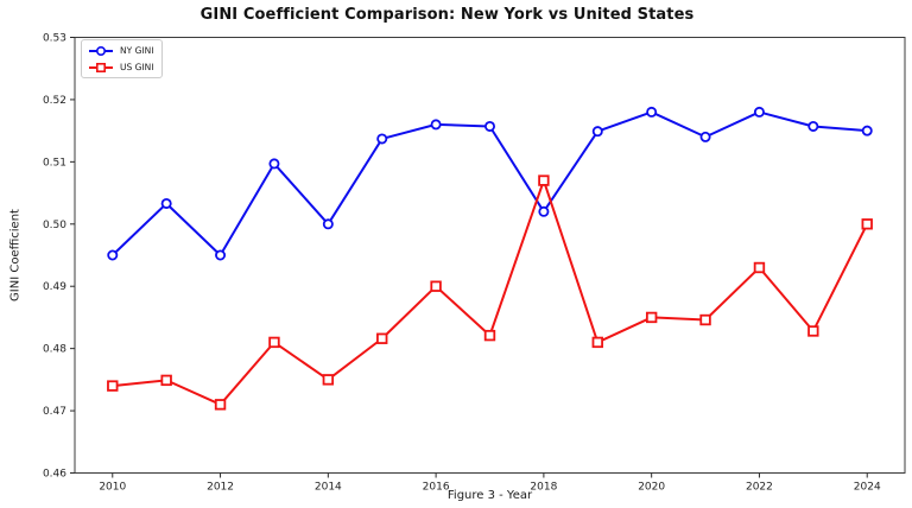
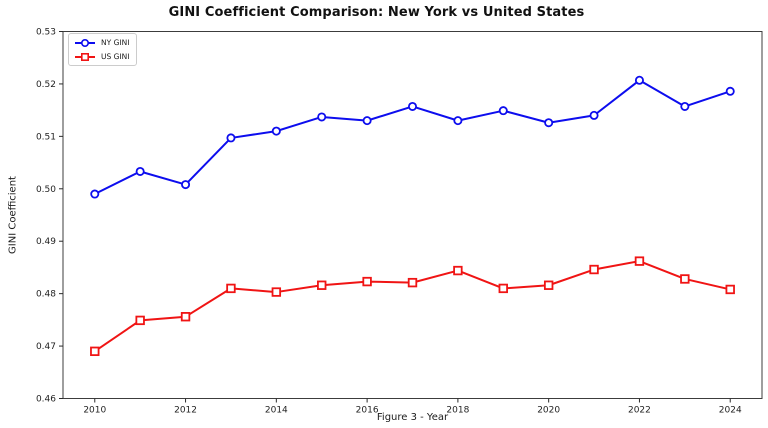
NY GINI/2010: 0.495 -> 0.499
US GINI/2010: 0.474 -> 0.469
NY GINI/2012: 0.495 -> 0.501
US GINI/2012: 0.471 -> 0.476
NY GINI/2014: 0.500 -> 0.511
US GINI/2014: 0.475 -> 0.480
NY GINI/2016: 0.516 -> 0.513
US GINI/2016: 0.490 -> 0.482
NY GINI/2018: 0.502 -> 0.513
US GINI/2018: 0.507 -> 0.484
NY GINI/2020: 0.518 -> 0.513
US GINI/2020: 0.485 -> 0.482
NY GINI/2022: 0.518 -> 0.521
US GINI/2022: 0.493 -> 0.486
NY GINI/2024: 0.515 -> 0.519
US GINI/2024: 0.500 -> 0.481
